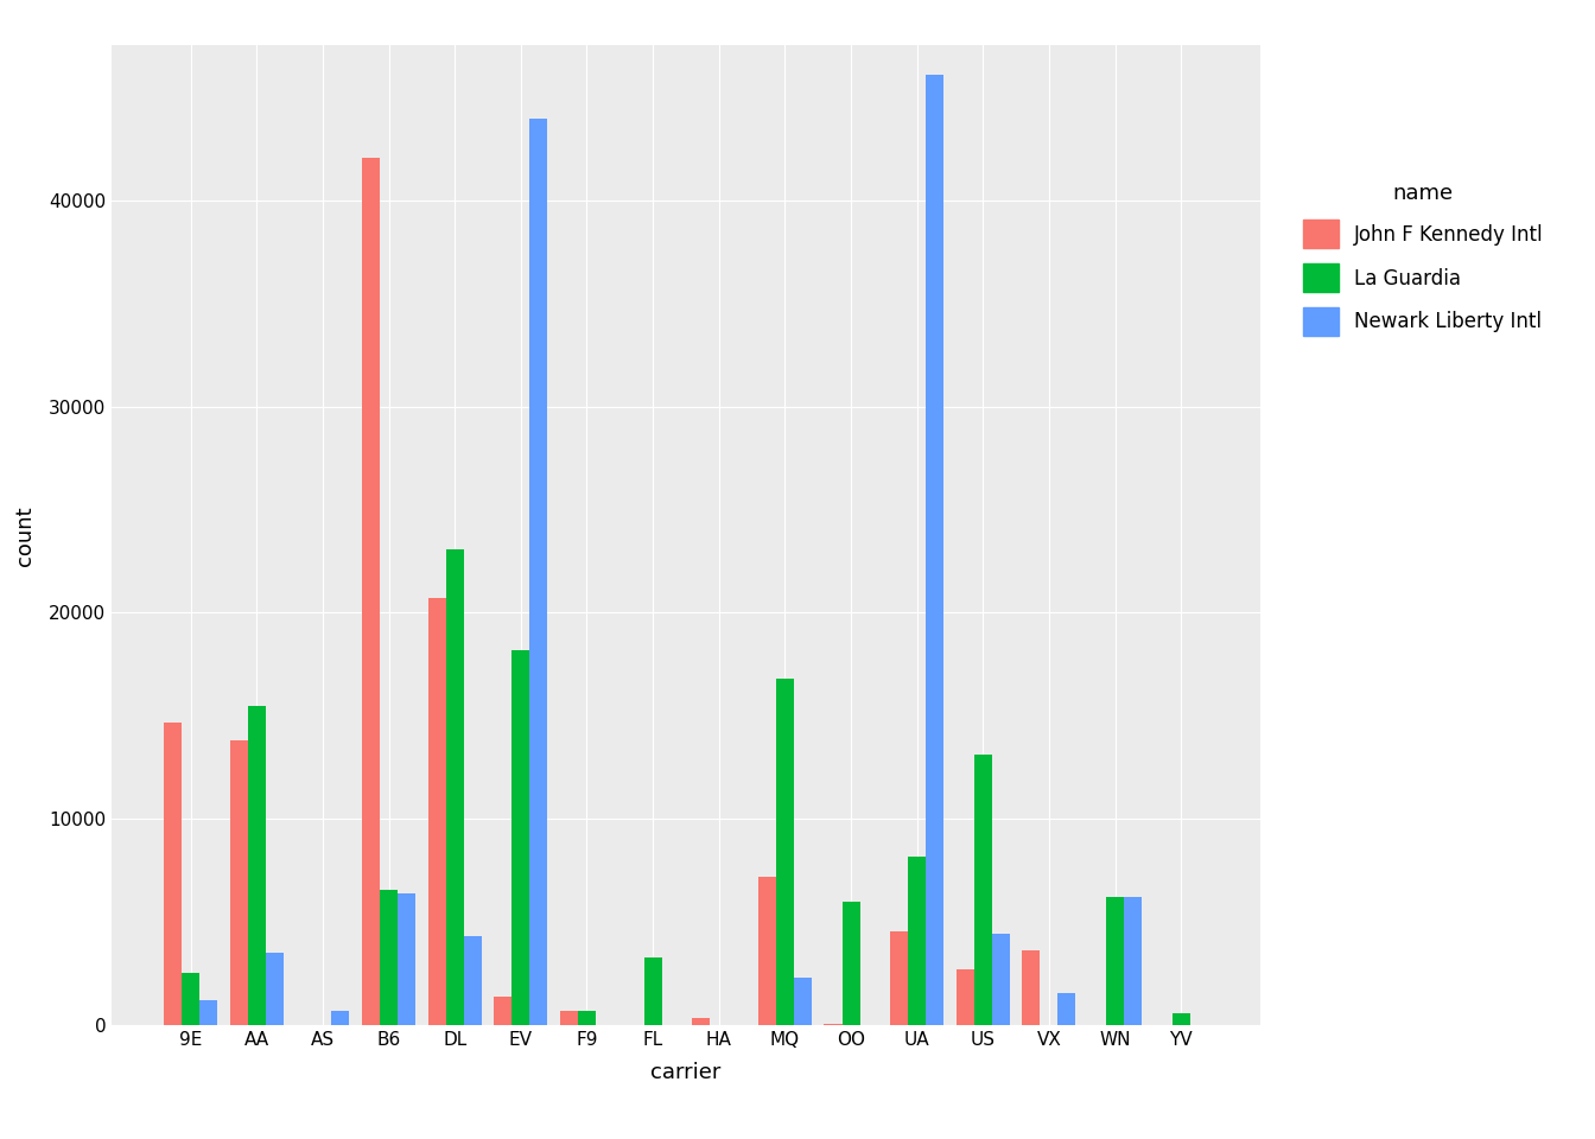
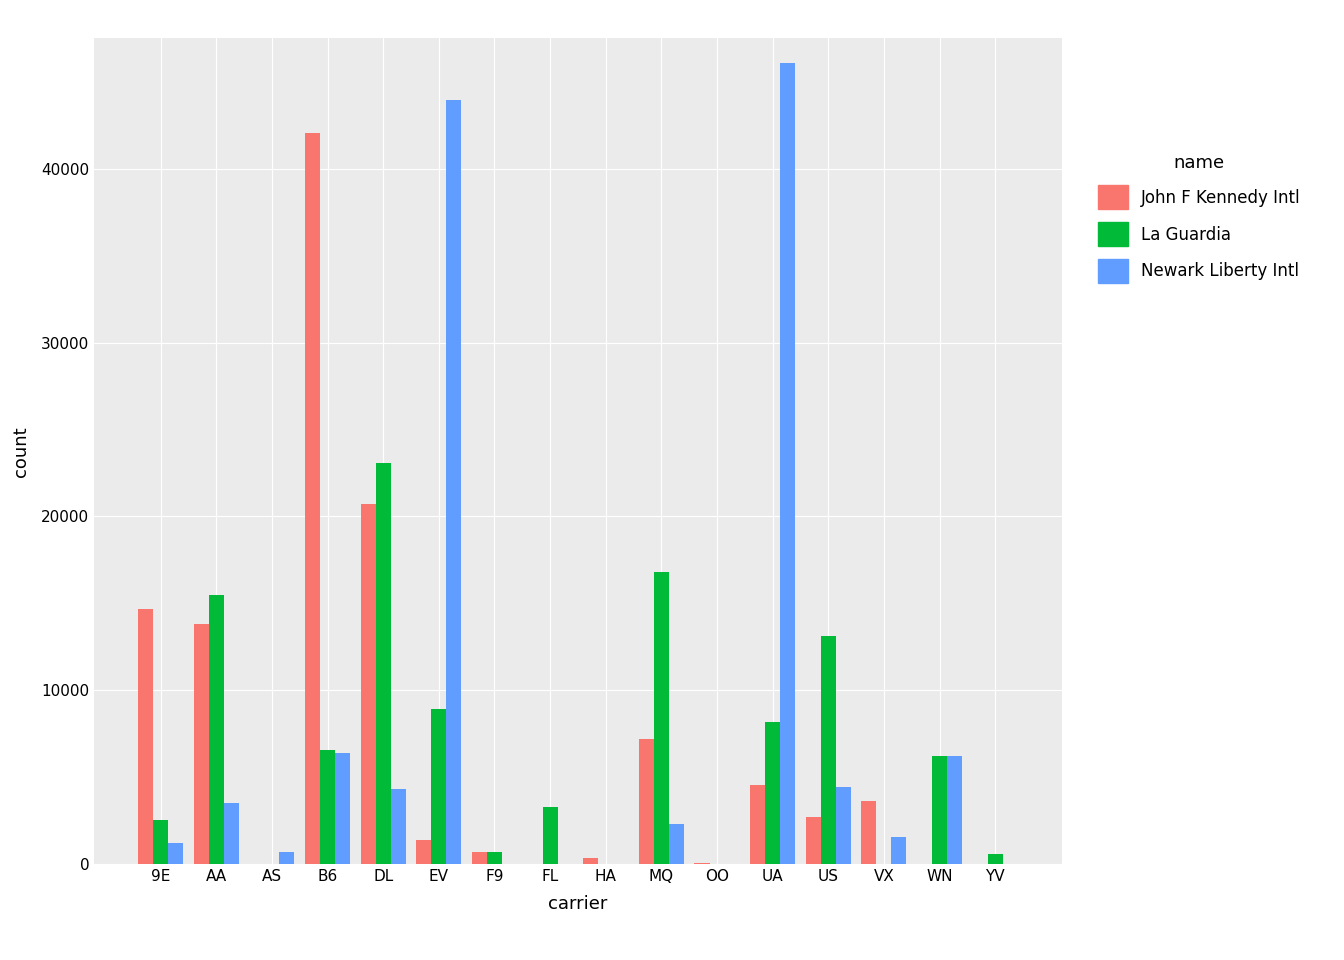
La Guardia/EV: 18200 -> 8900
La Guardia/OO: 6000 -> 0
